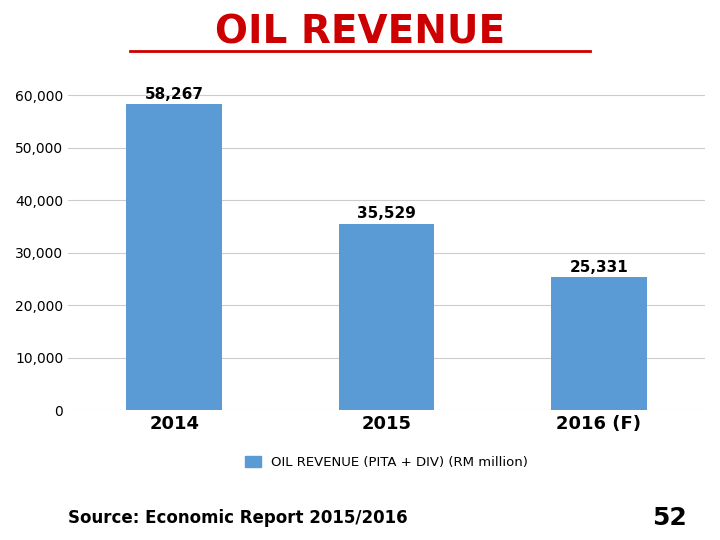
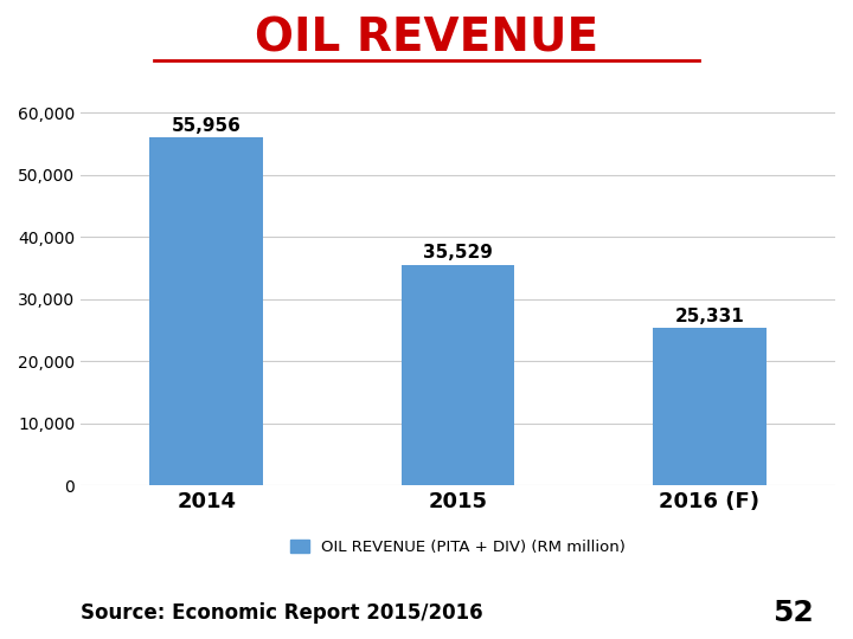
2014: 58,267 -> 55,956
